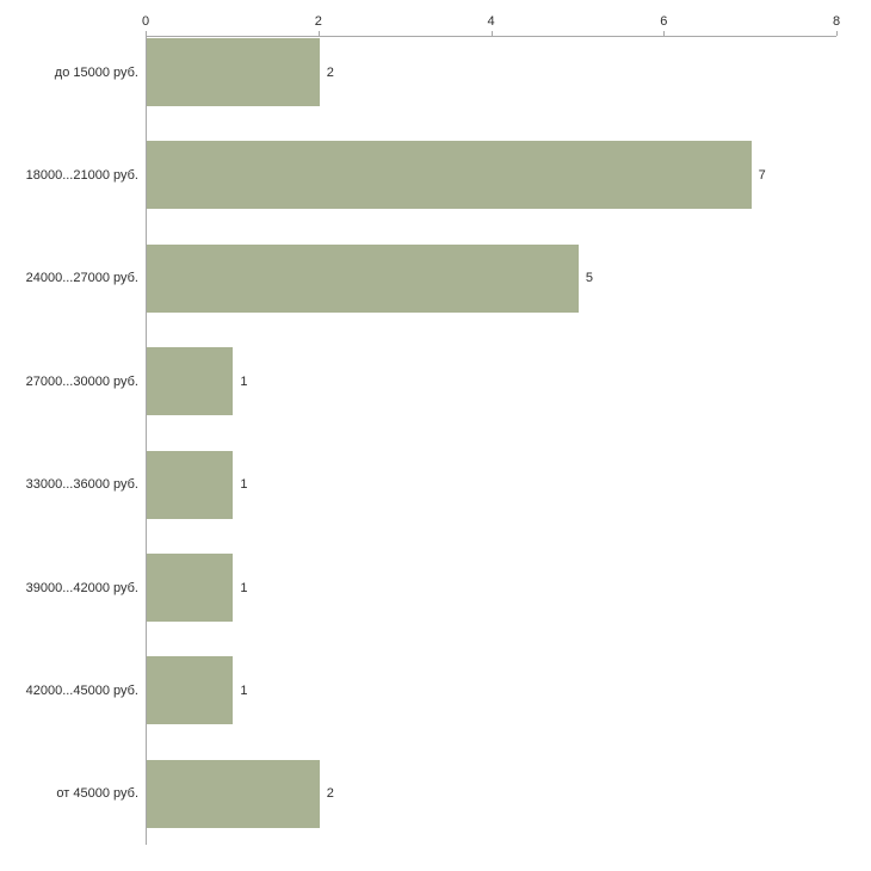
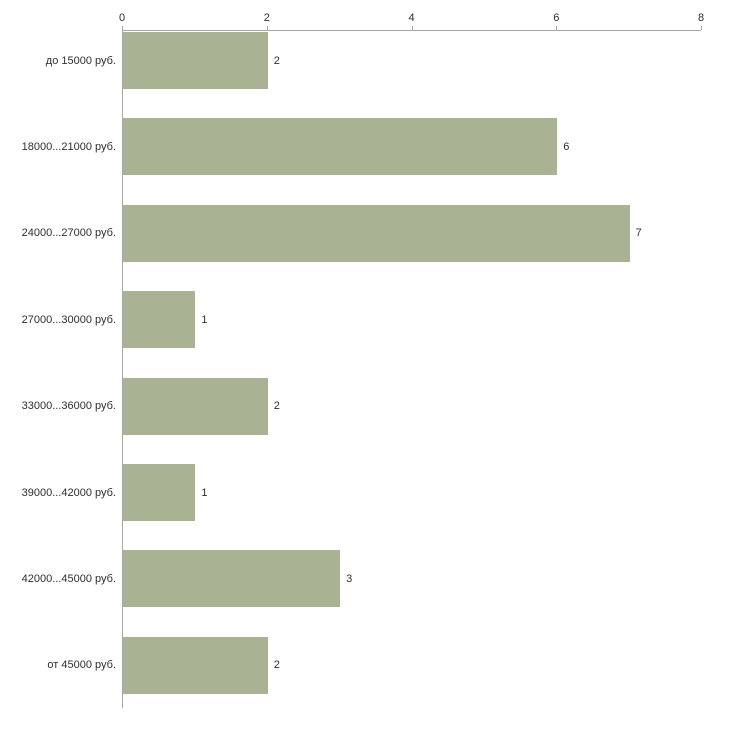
18000...21000 руб.: 7 -> 6
24000...27000 руб.: 5 -> 7
33000...36000 руб.: 1 -> 2
42000...45000 руб.: 1 -> 3
